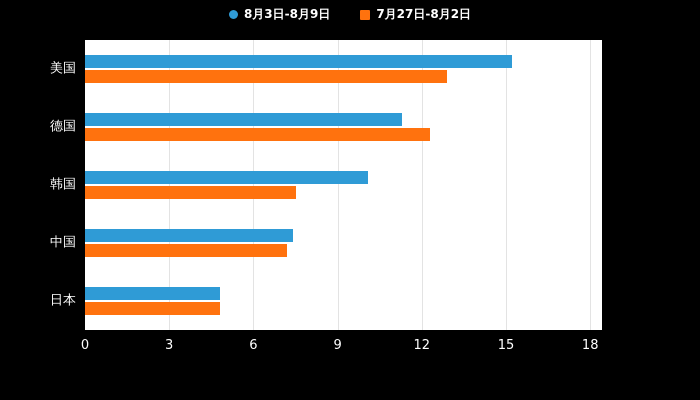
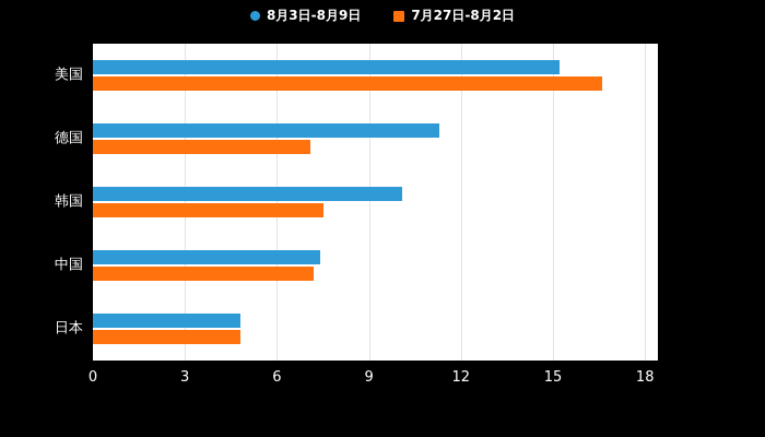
7月27日-8月2日/美国: 12.9 -> 16.6
7月27日-8月2日/德国: 12.3 -> 7.1
